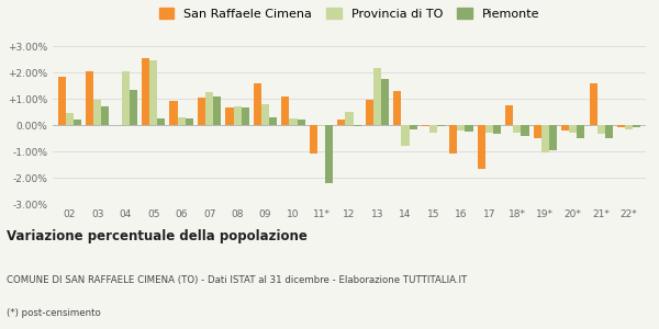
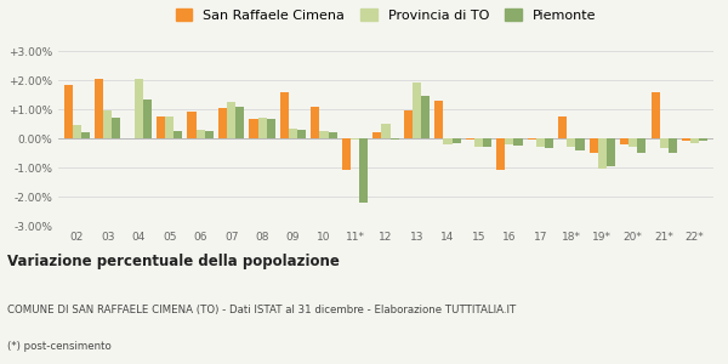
San Raffaele Cimena/05: 2.55% -> 0.75%
Provincia di TO/05: 2.45% -> 0.75%
Provincia di TO/09: 0.80% -> 0.35%
Provincia di TO/13: 2.15% -> 1.90%
Piemonte/13: 1.75% -> 1.45%
Provincia di TO/14: -0.80% -> -0.20%
Piemonte/15: -0.05% -> -0.30%
San Raffaele Cimena/17: -1.65% -> -0.05%
